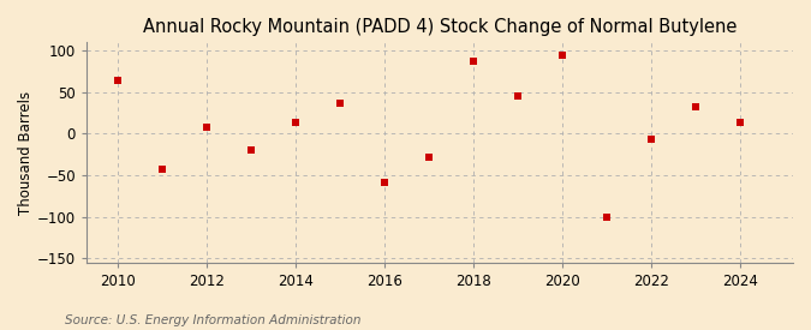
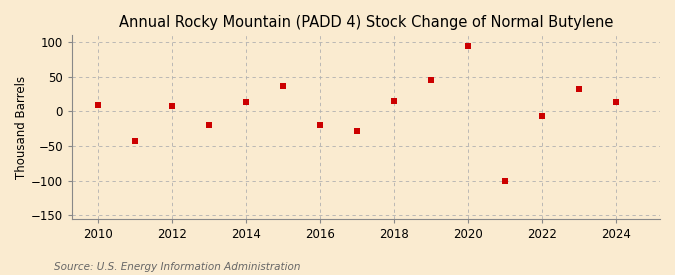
2010: 64 -> 10
2016: -58 -> -20
2018: 88 -> 15
